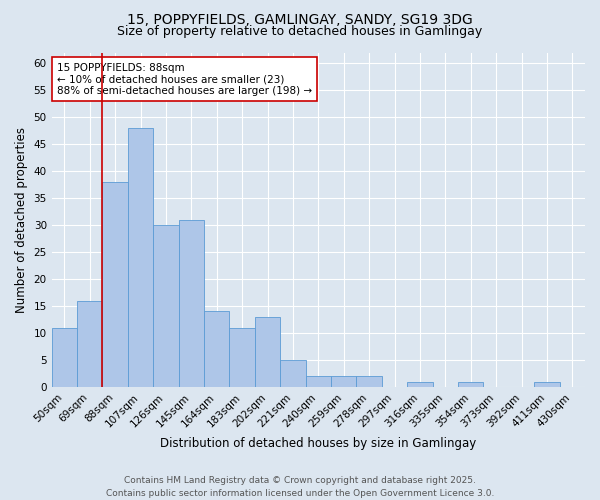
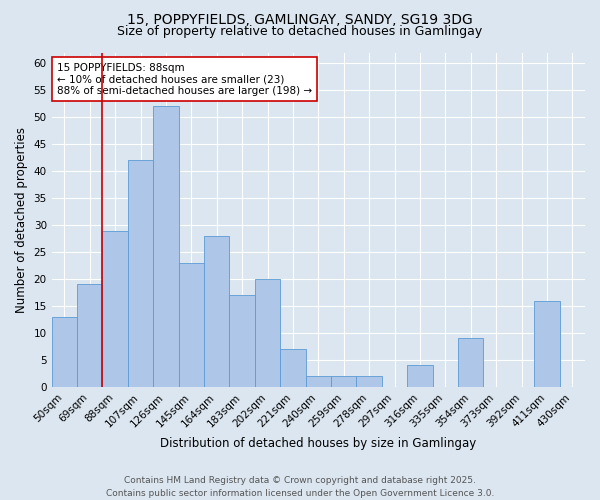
50sqm: 11 -> 13
69sqm: 16 -> 19
88sqm: 38 -> 29
107sqm: 48 -> 42
126sqm: 30 -> 52
145sqm: 31 -> 23
164sqm: 14 -> 28
183sqm: 11 -> 17
202sqm: 13 -> 20
221sqm: 5 -> 7
316sqm: 1 -> 4
354sqm: 1 -> 9
411sqm: 1 -> 16
